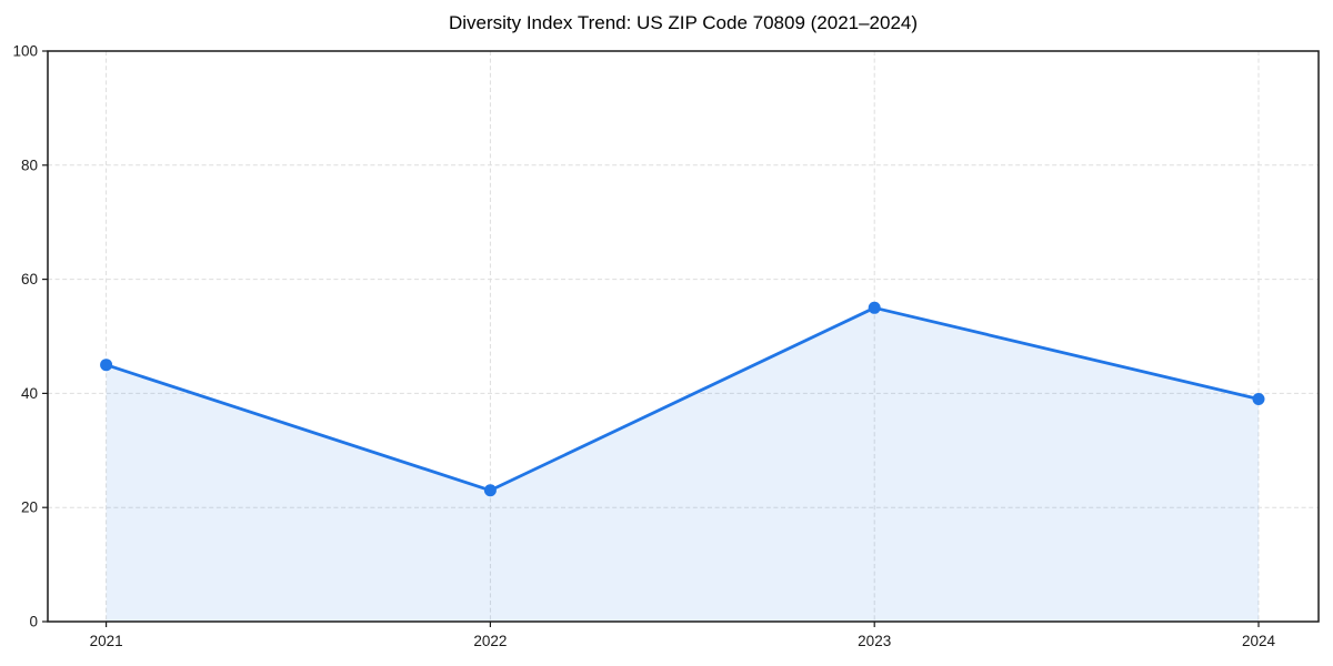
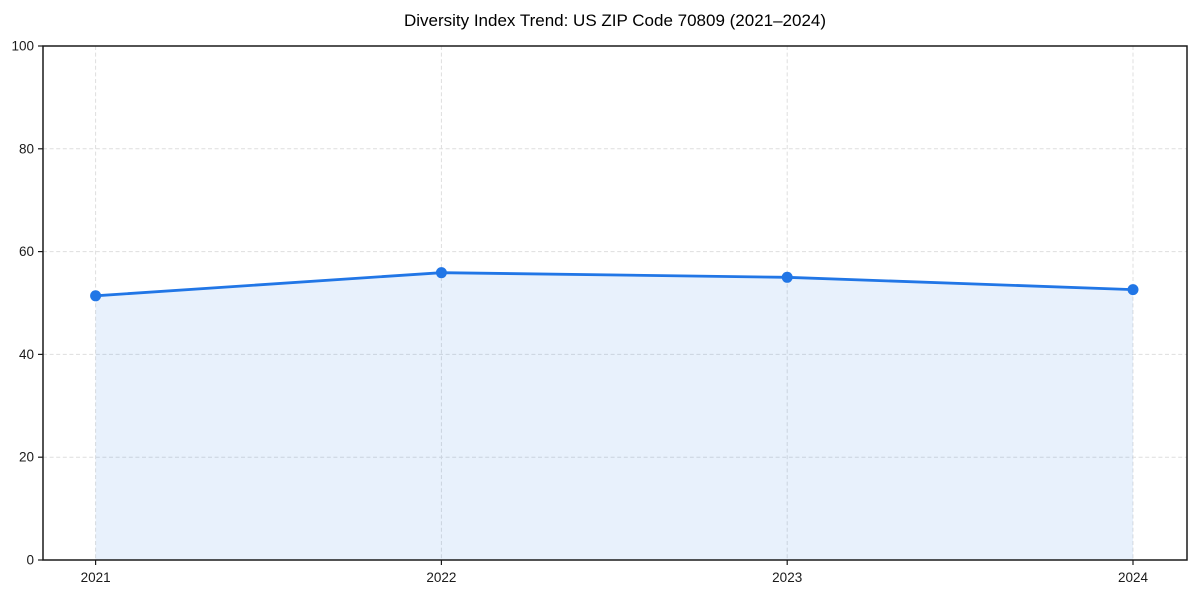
2021: 45 -> 51
2022: 23 -> 56
2024: 39 -> 53
